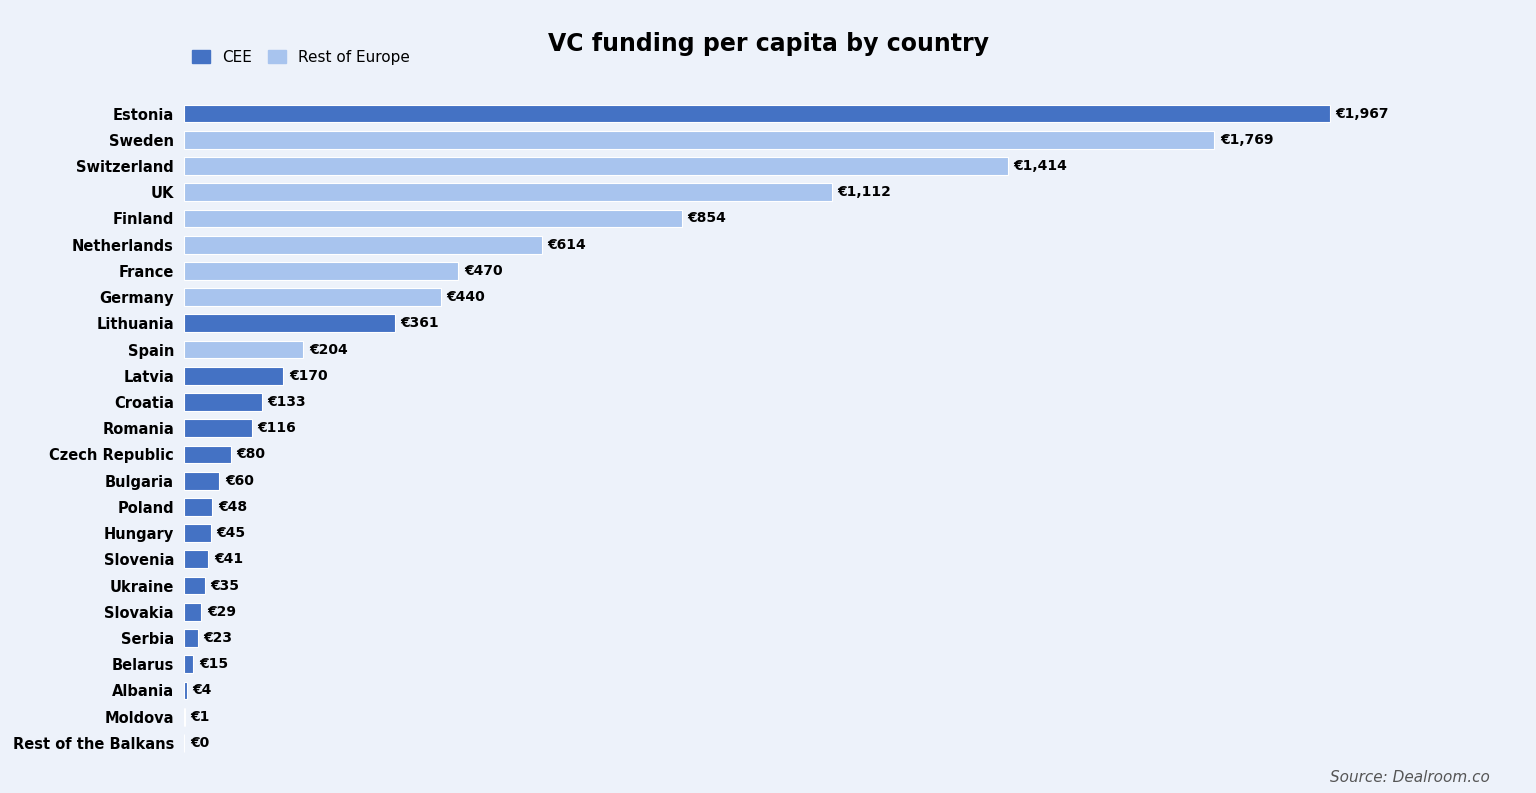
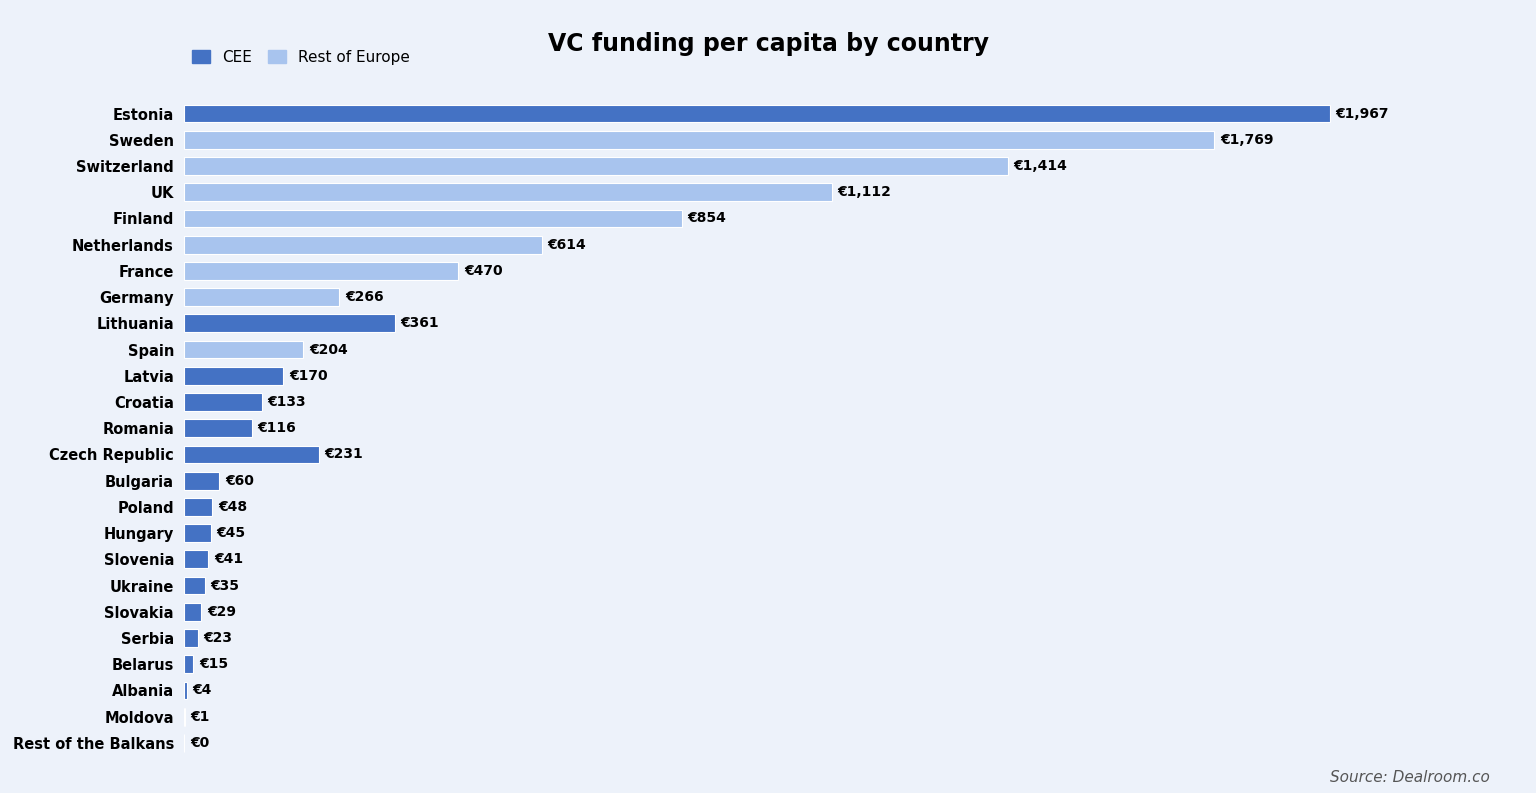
Germany: €440 -> €266
Czech Republic: €80 -> €231
